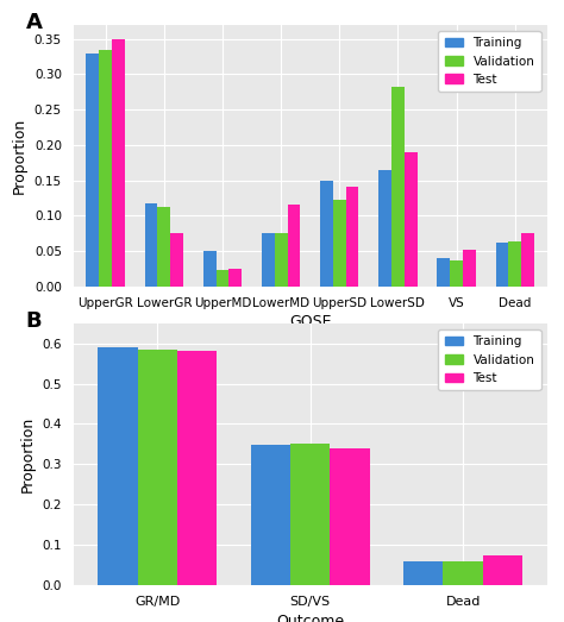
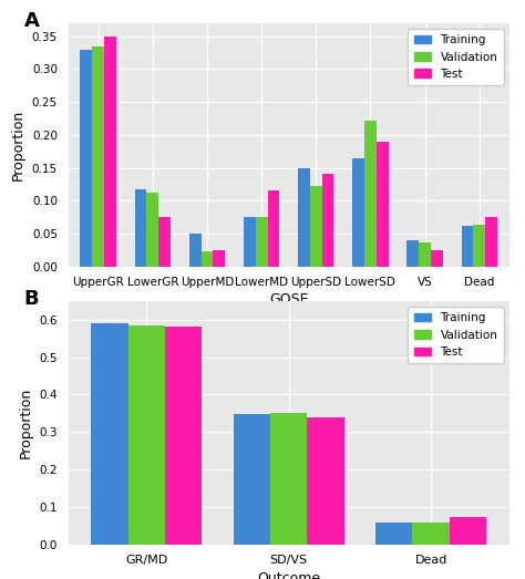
Validation/LowerSD: 0.282 -> 0.222
Test/VS: 0.052 -> 0.025
